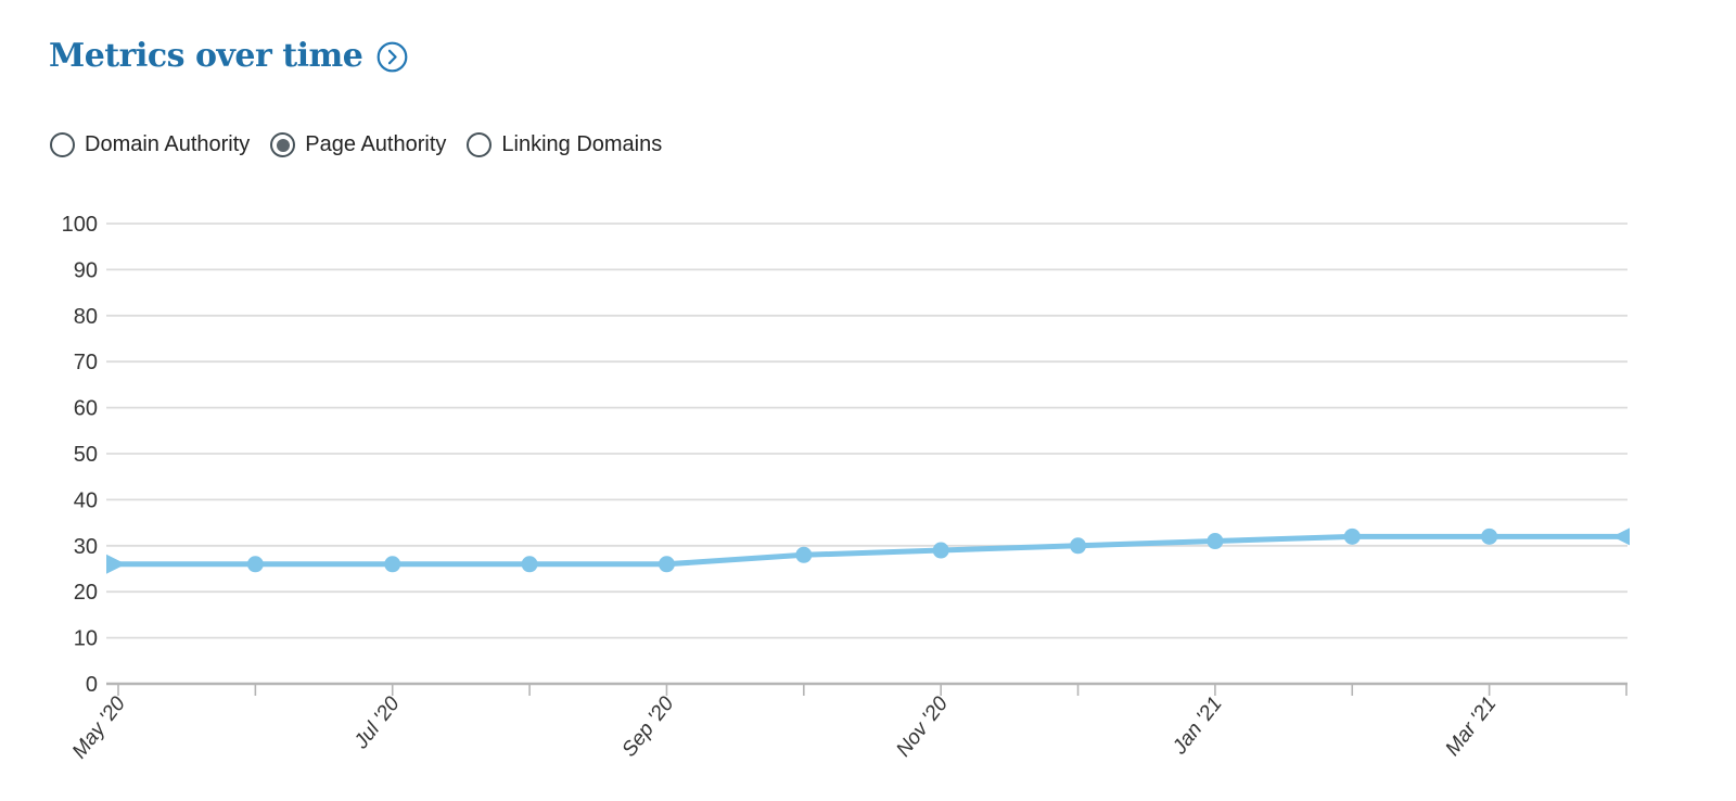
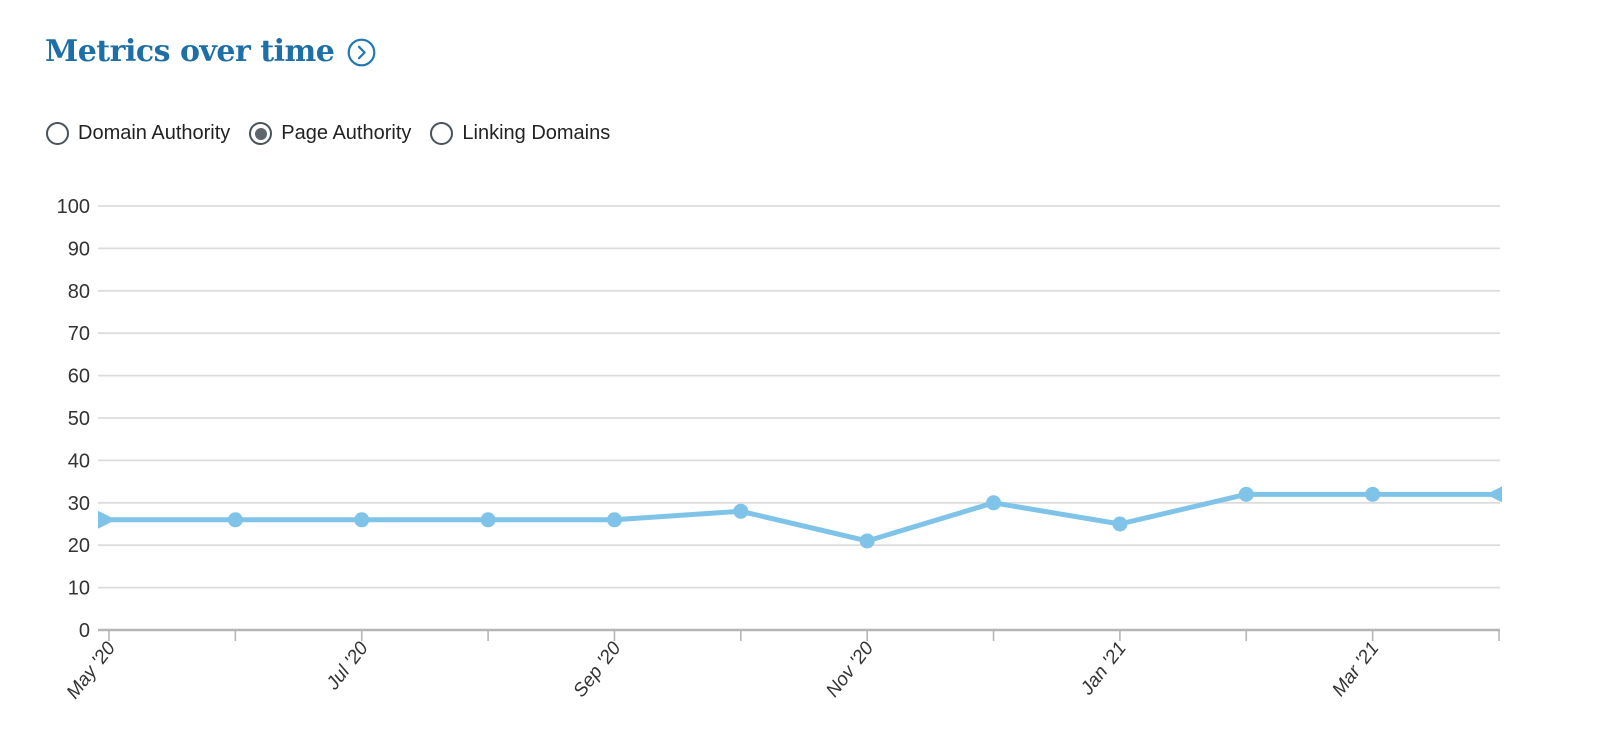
Nov '20: 29 -> 21
Jan '21: 31 -> 25
